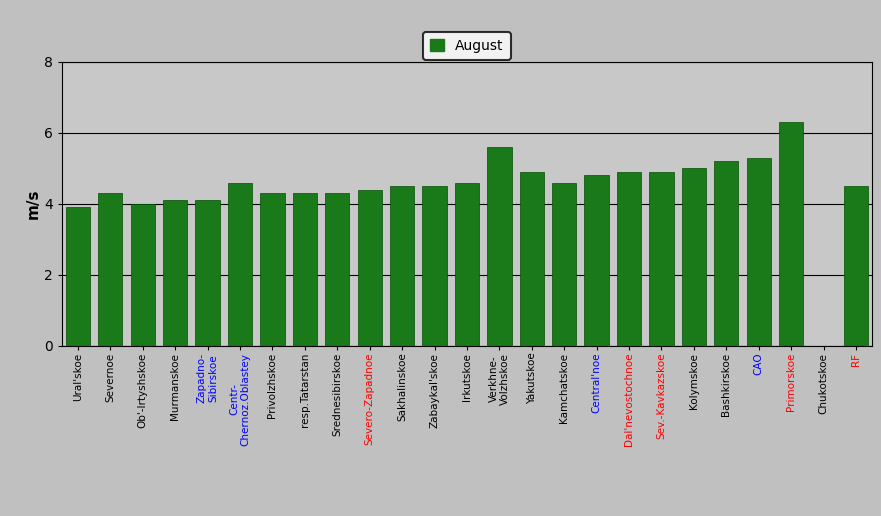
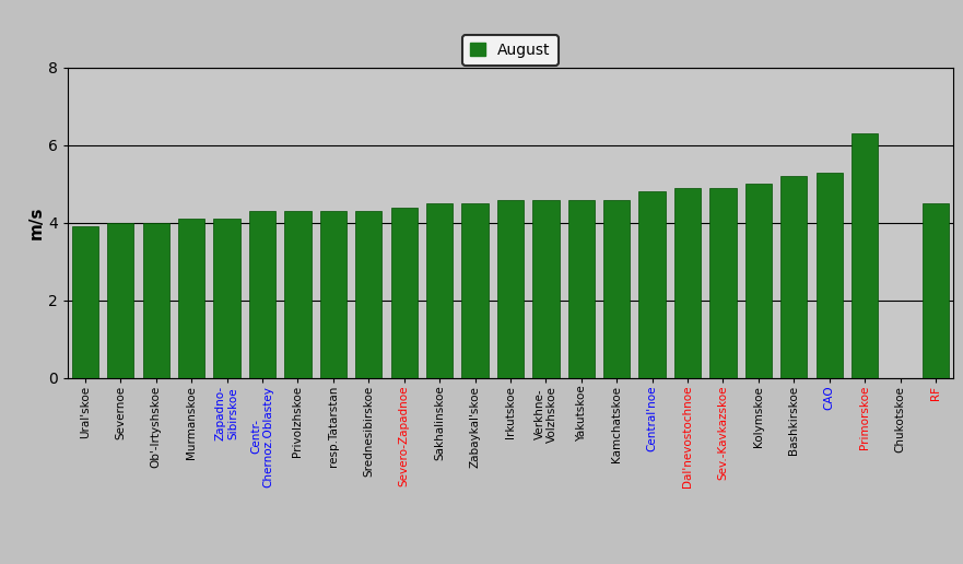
Severnoe: 4.3 -> 4.0
Centr- Chernoz.Oblastey: 4.6 -> 4.3
Verkhne- Volzhskoe: 5.6 -> 4.6
Yakutskoe: 4.9 -> 4.6
